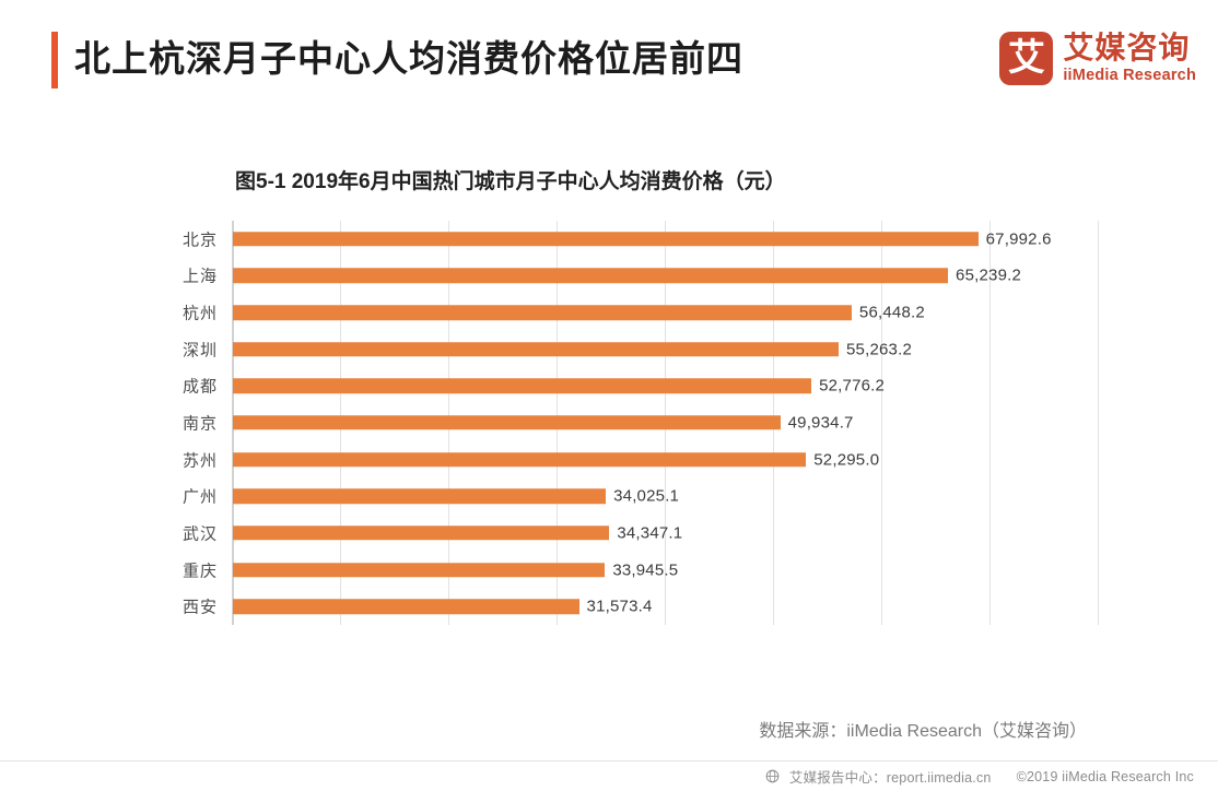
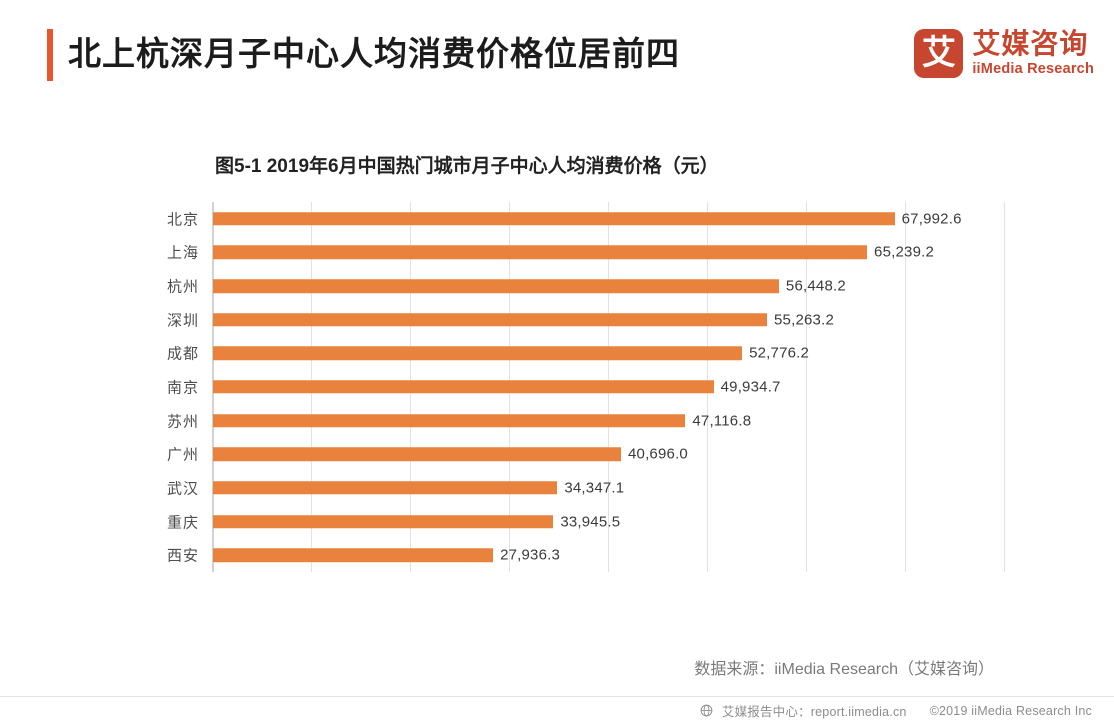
苏州: 52,295.0 -> 47,116.8
广州: 34,025.1 -> 40,696.0
西安: 31,573.4 -> 27,936.3
